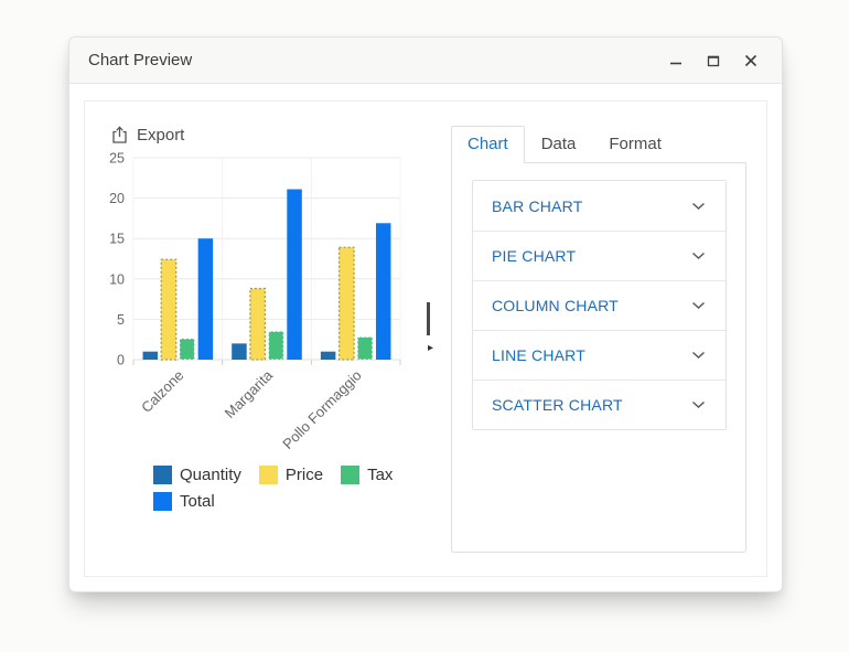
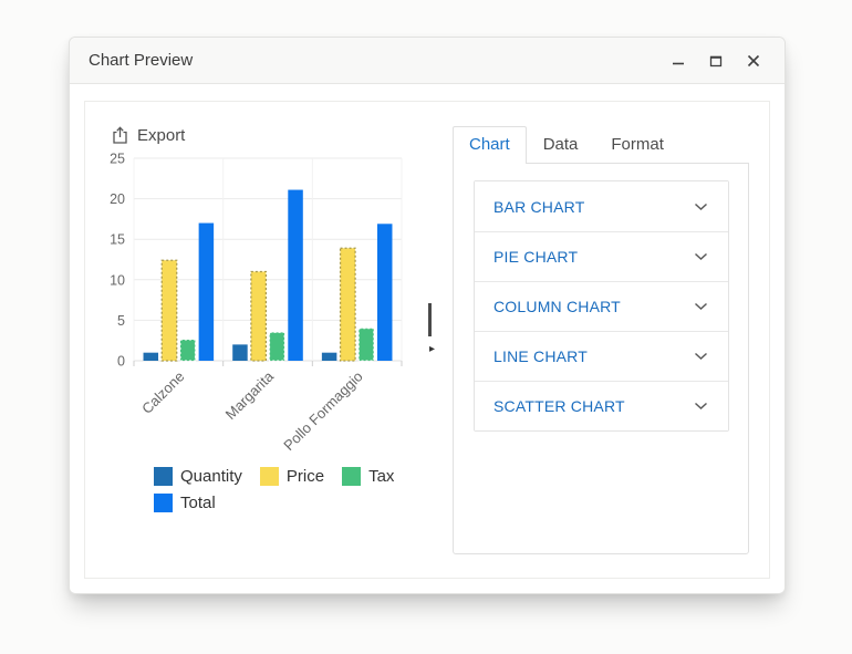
Total/Calzone: 15 -> 17
Price/Margarita: 9 -> 11
Tax/Pollo Formaggio: 3 -> 4
